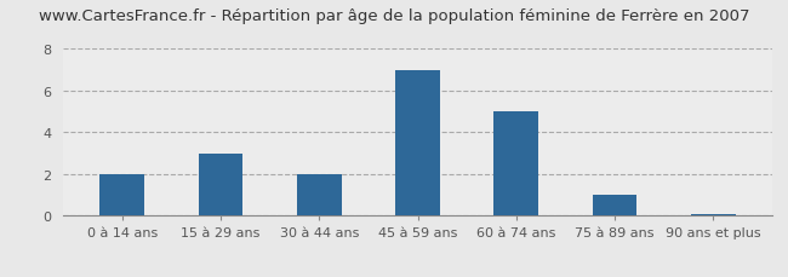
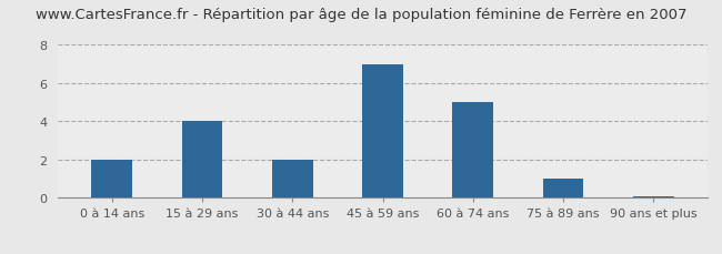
15 à 29 ans: 3.0 -> 4.0
